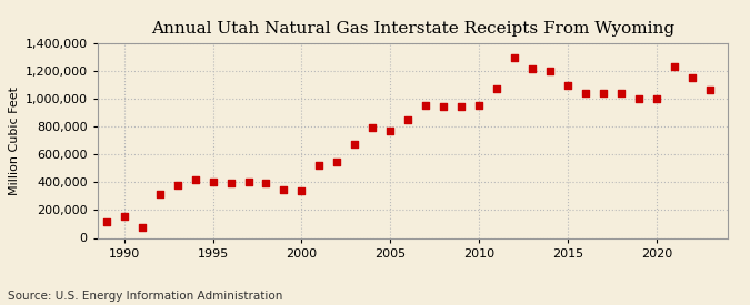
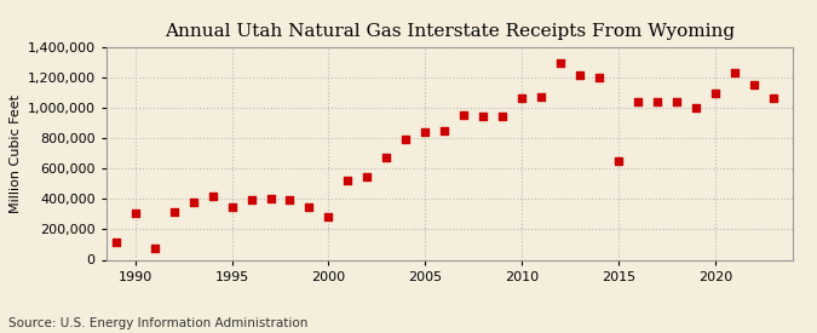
1990: 160,000 -> 310,000
1995: 400,000 -> 350,000
2000: 340,000 -> 280,000
2005: 760,000 -> 840,000
2010: 950,000 -> 1,060,000
2015: 1,090,000 -> 650,000
2020: 1,000,000 -> 1,090,000
